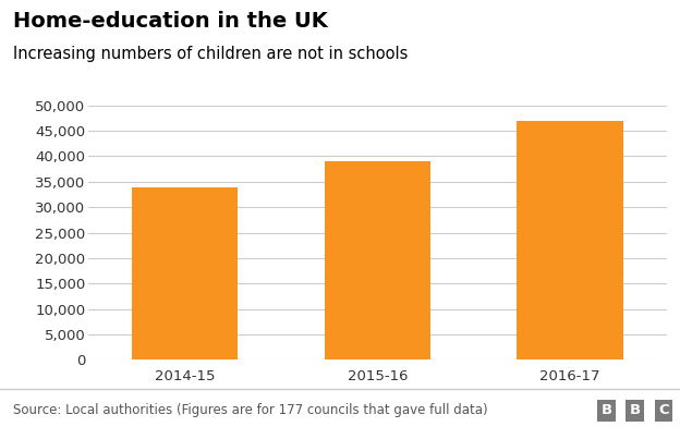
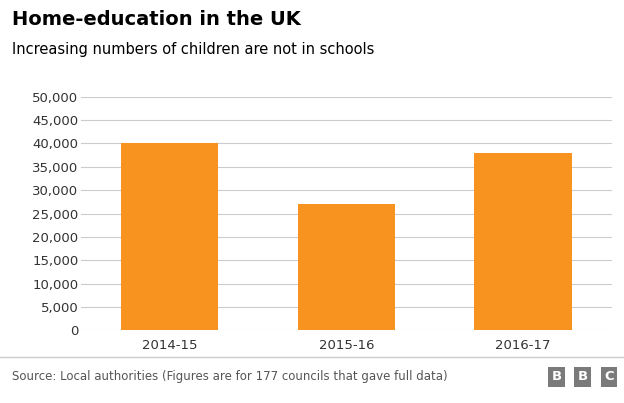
2014-15: 34,000 -> 40,000
2015-16: 39,000 -> 27,000
2016-17: 47,000 -> 38,000
